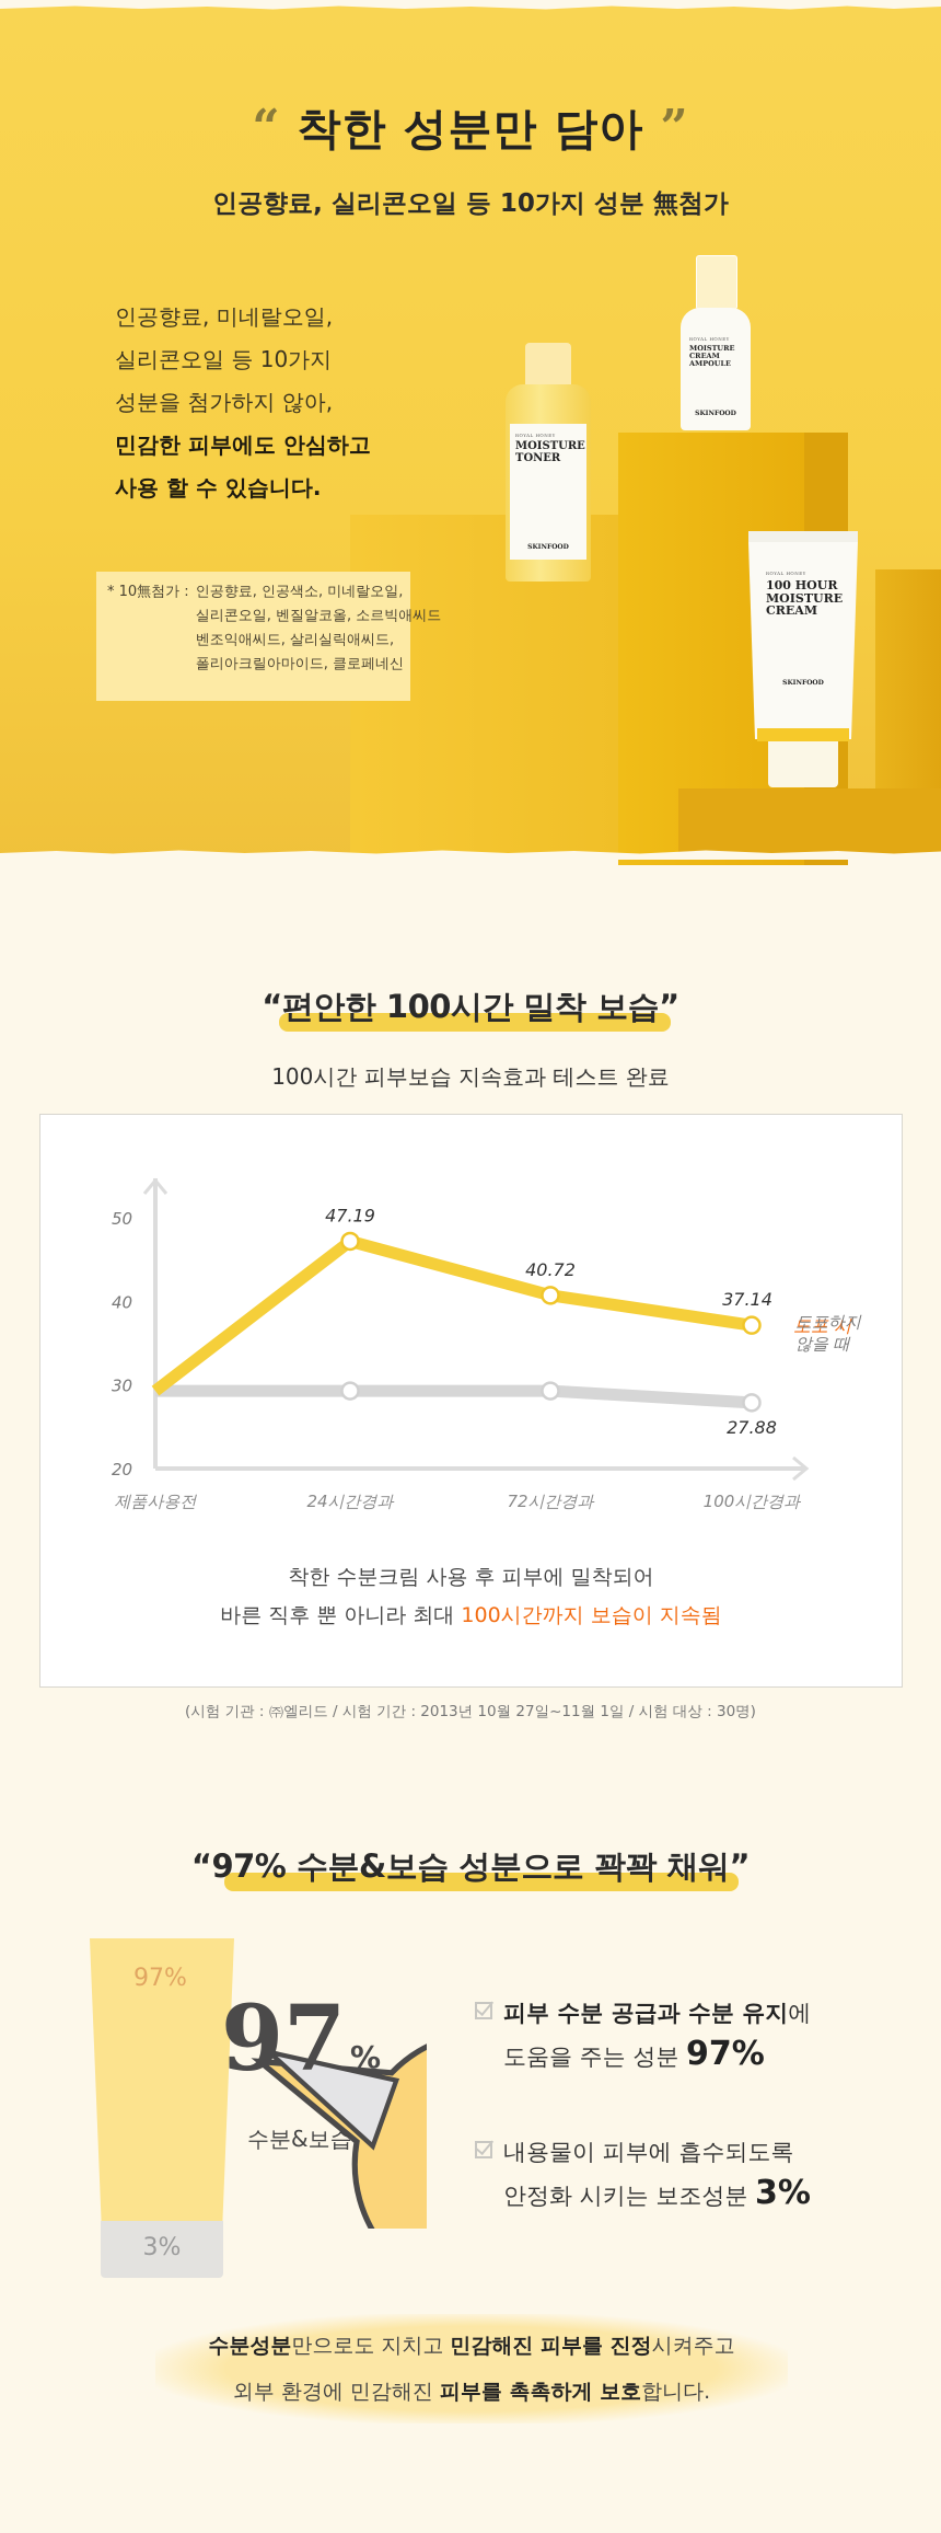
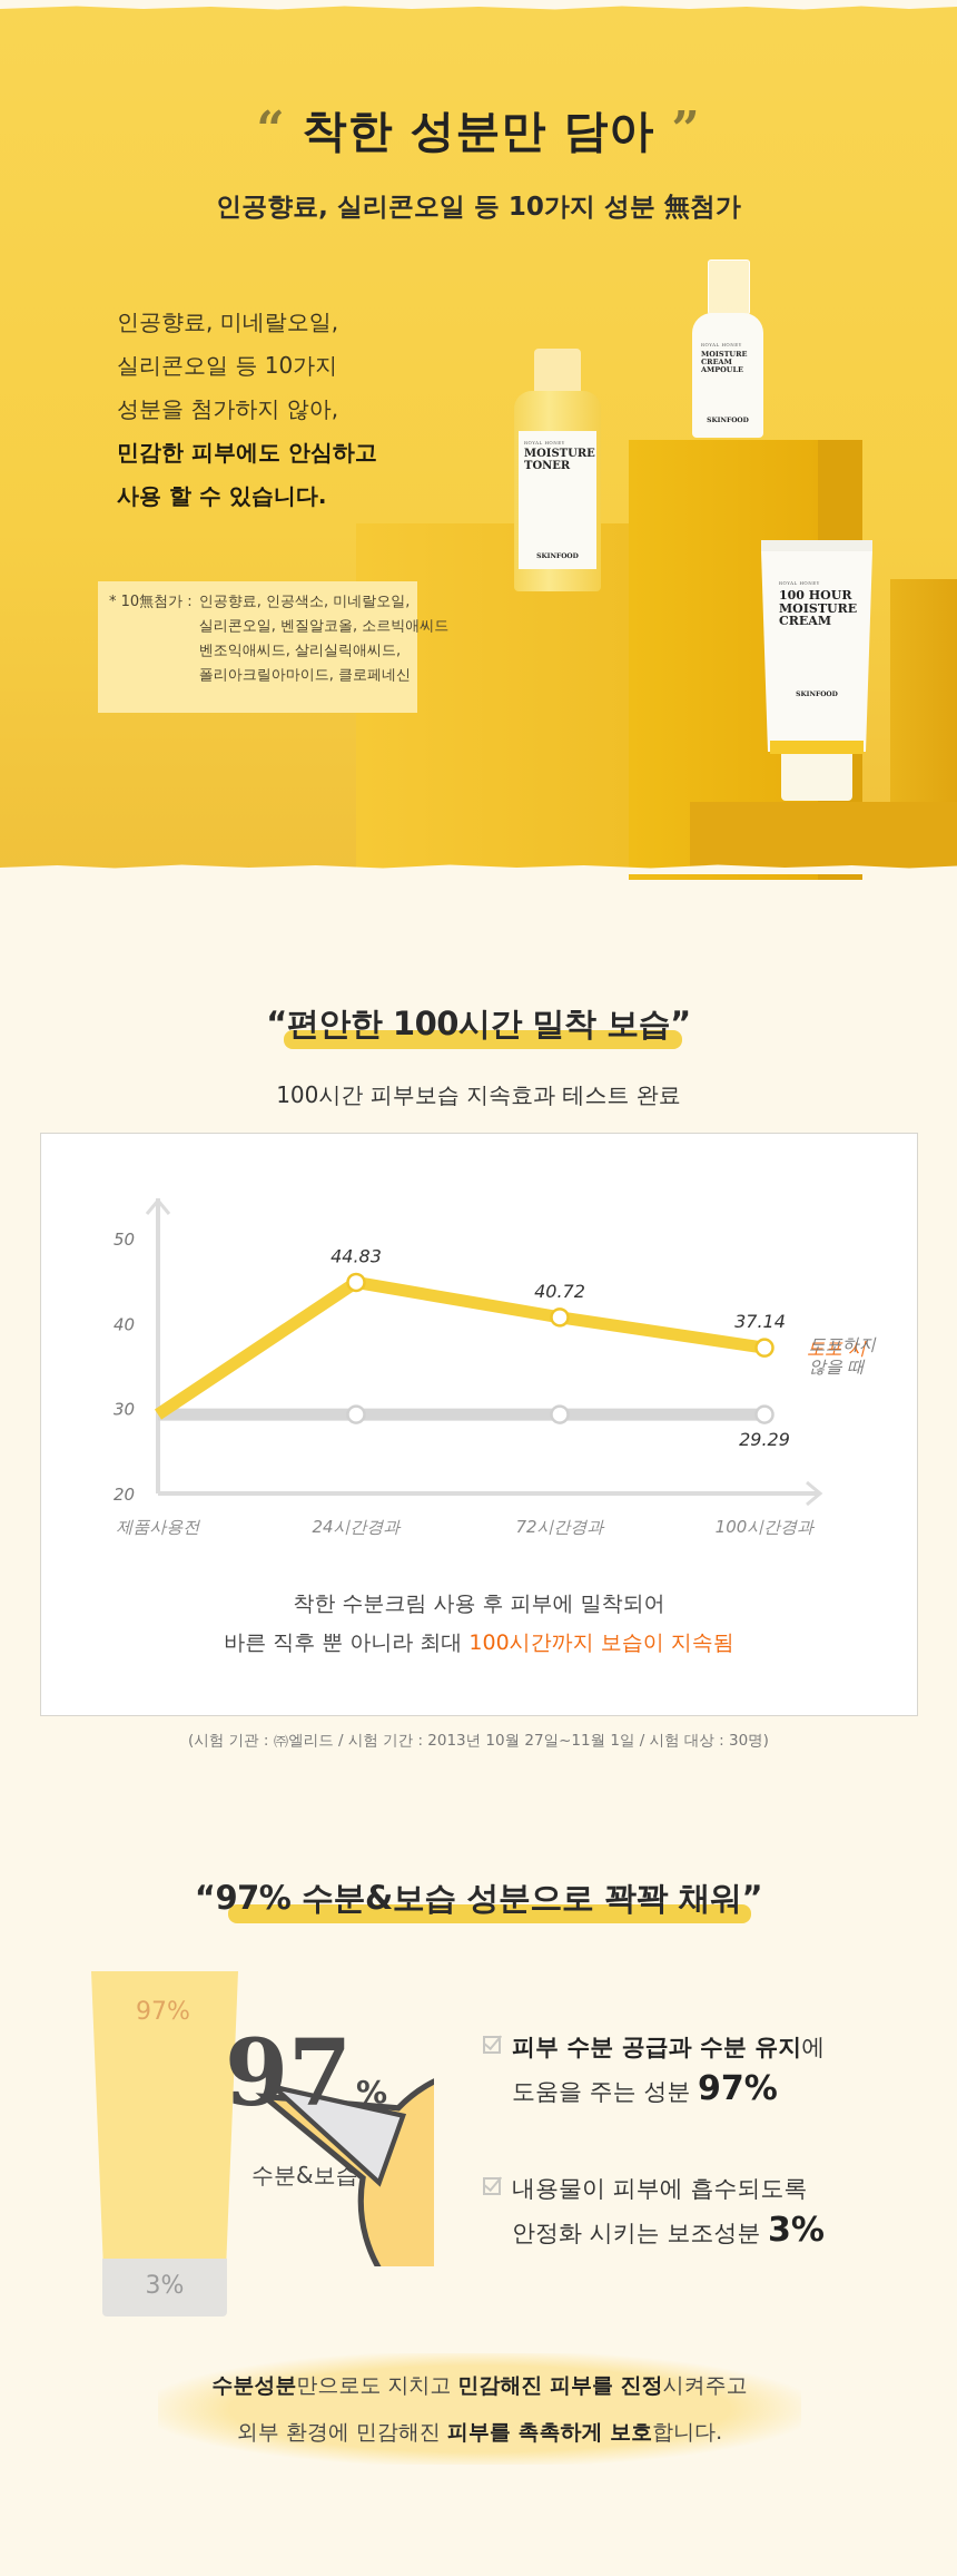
도포 시/24시간경과: 47.19 -> 44.83
도포하지 않을 때/100시간경과: 27.88 -> 29.29
